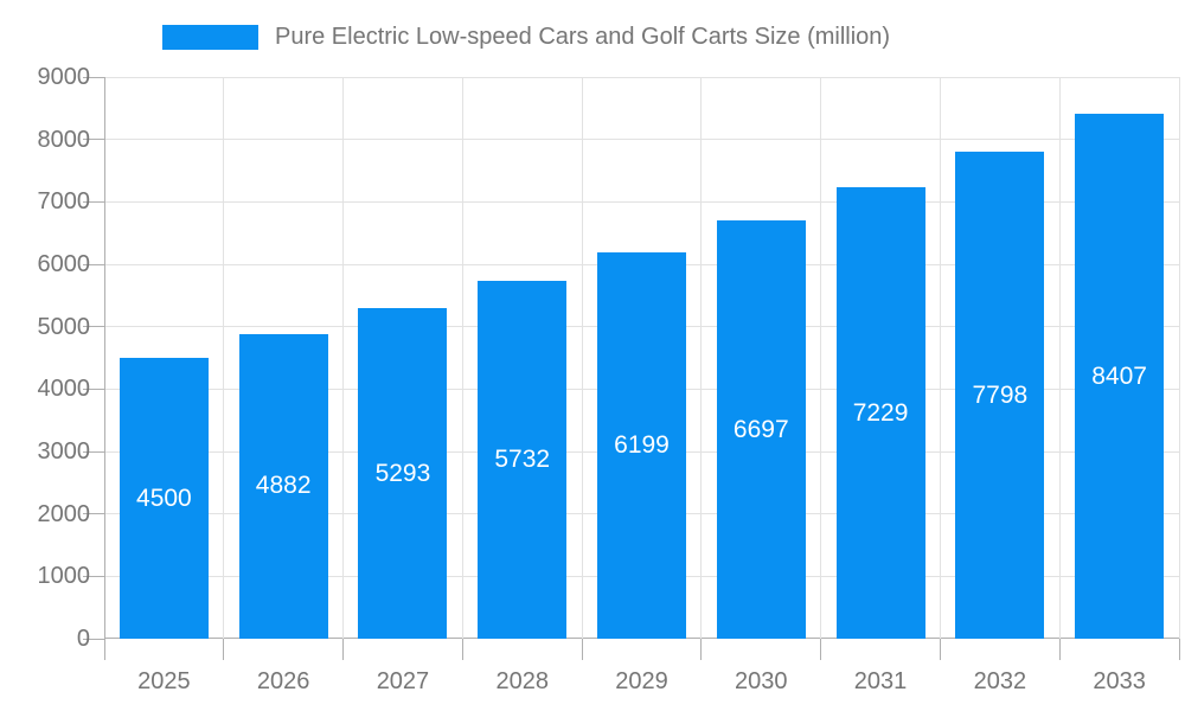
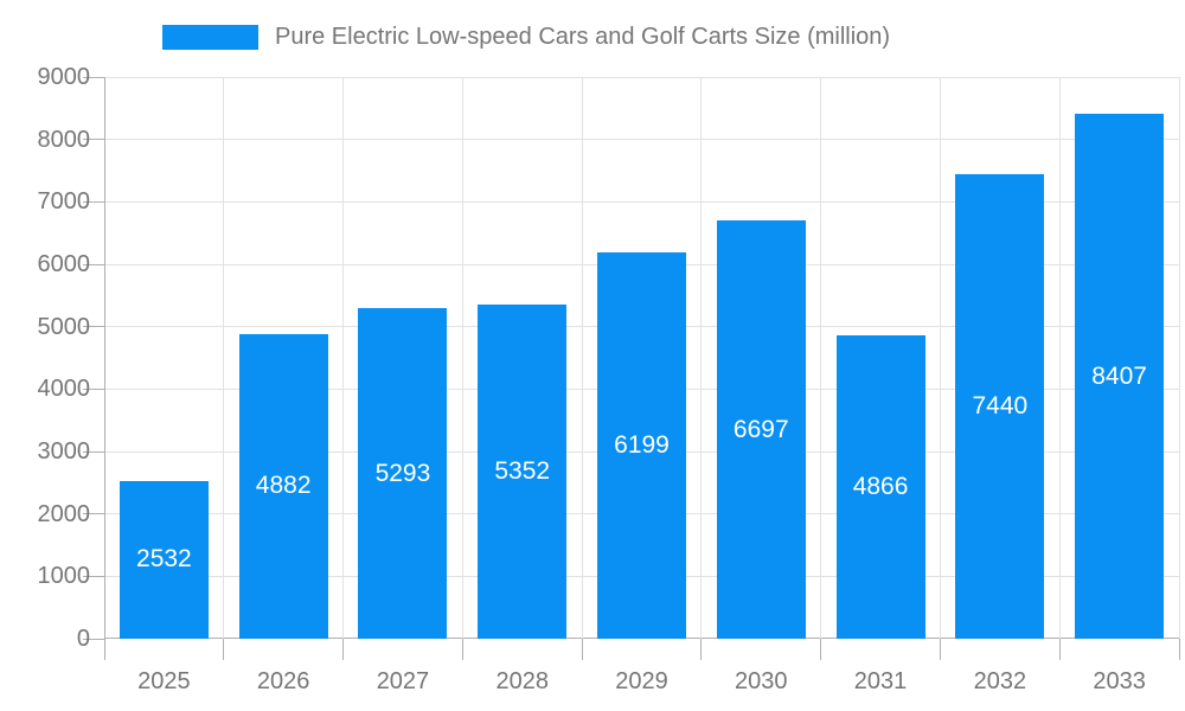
2025: 4500 -> 2532
2028: 5732 -> 5352
2031: 7229 -> 4866
2032: 7798 -> 7440
